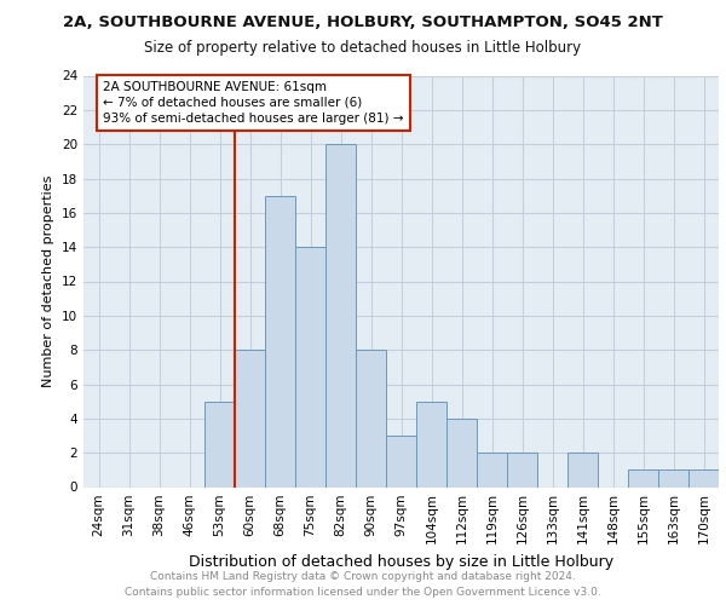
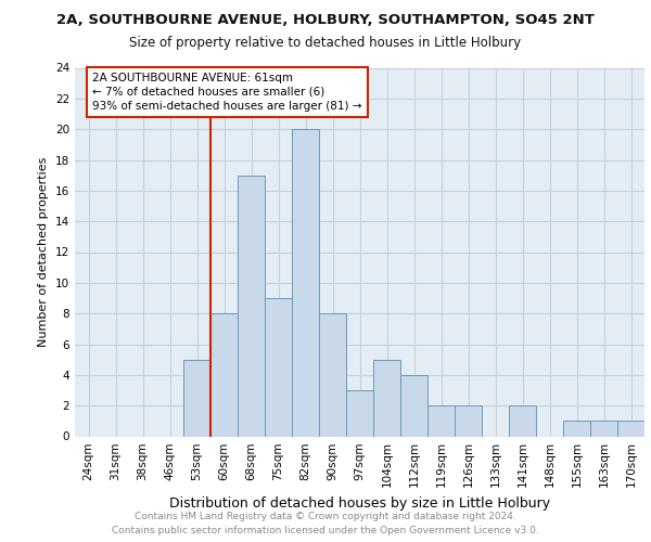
75sqm: 14 -> 9
